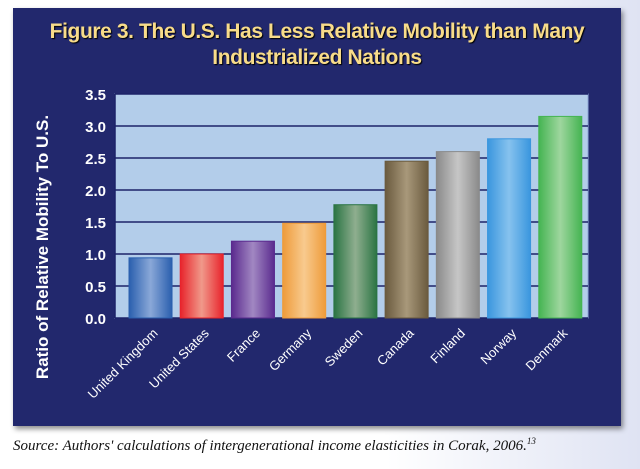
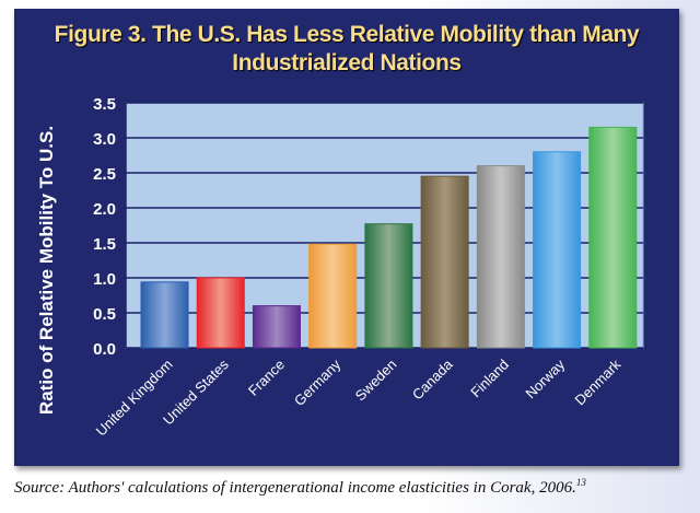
France: 1.2 -> 0.6
